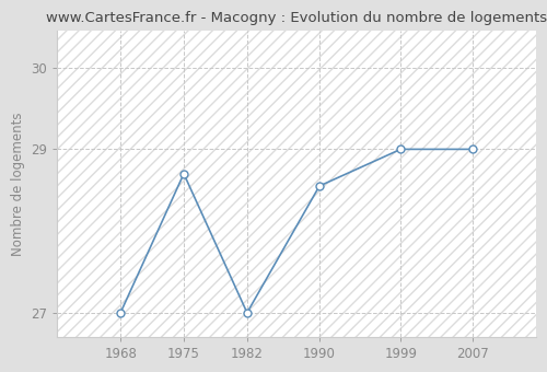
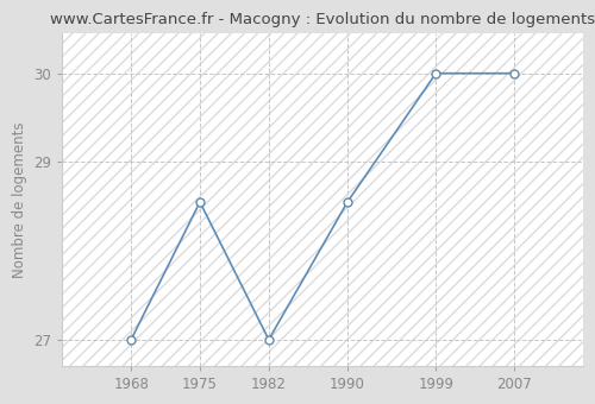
1975: 28.70 -> 28.55
1999: 29.00 -> 30.00
2007: 29.00 -> 30.00
